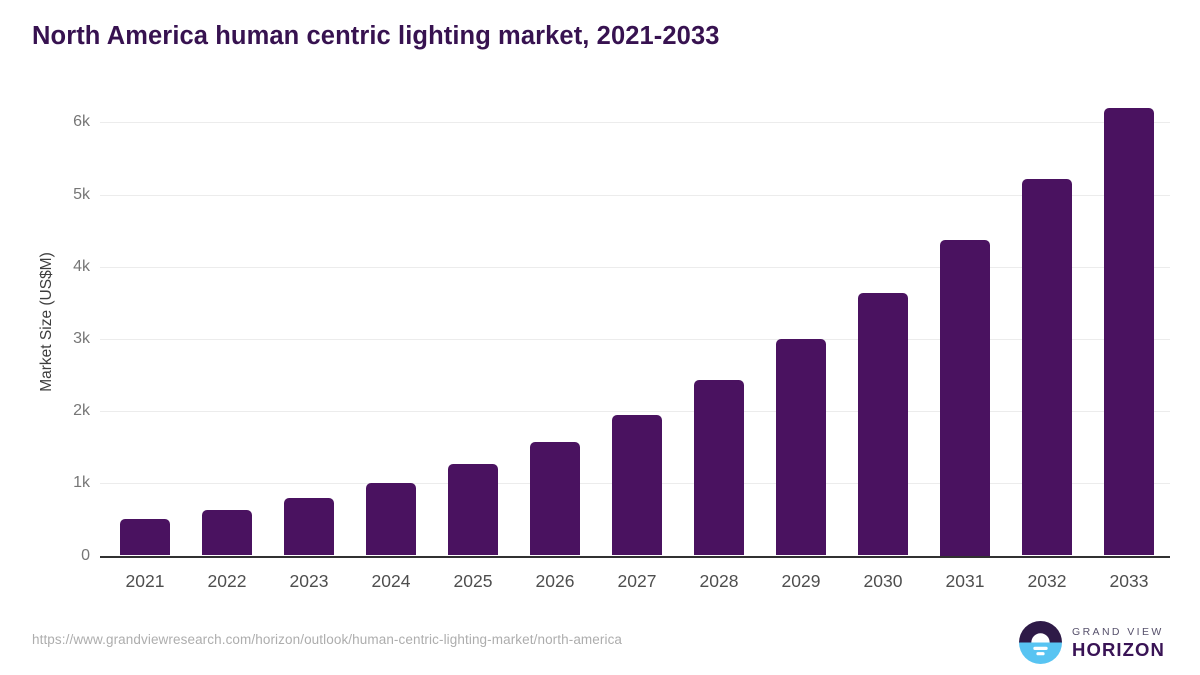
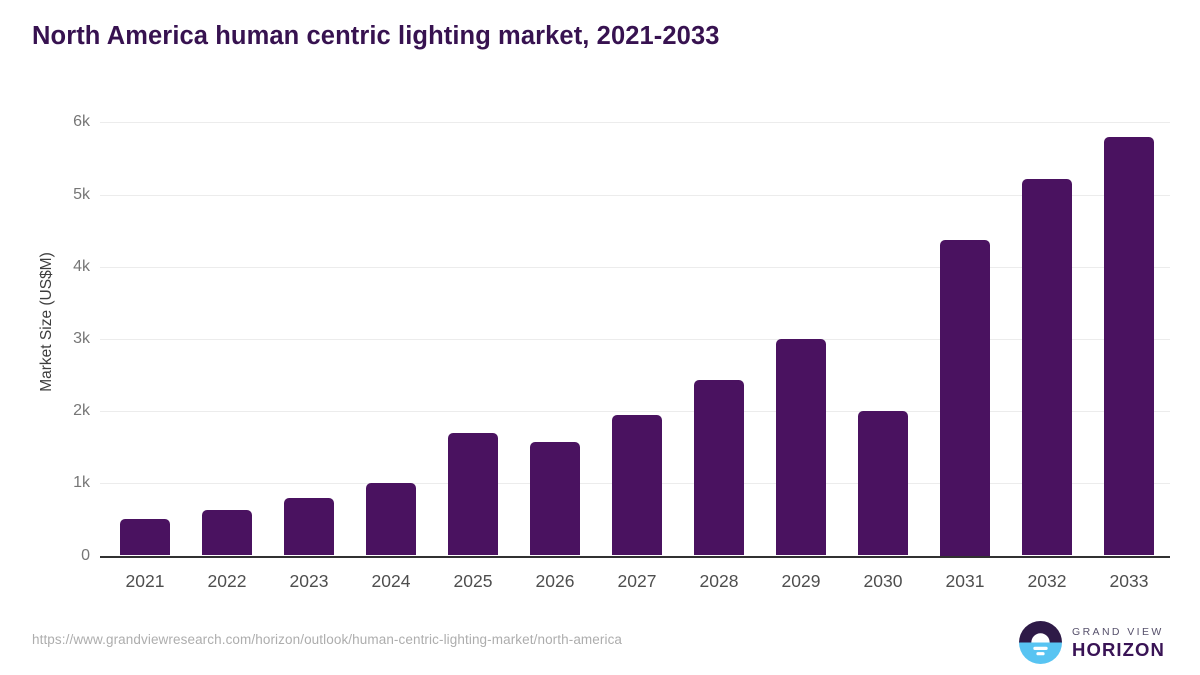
2025: 1.3k -> 1.7k
2030: 3.6k -> 2.0k
2033: 6.2k -> 5.8k
